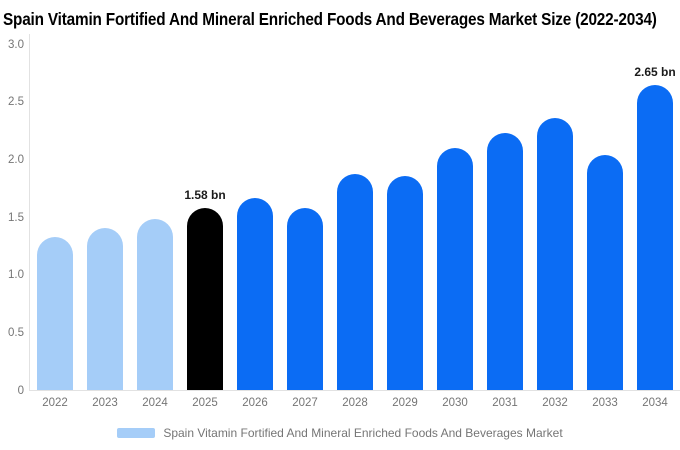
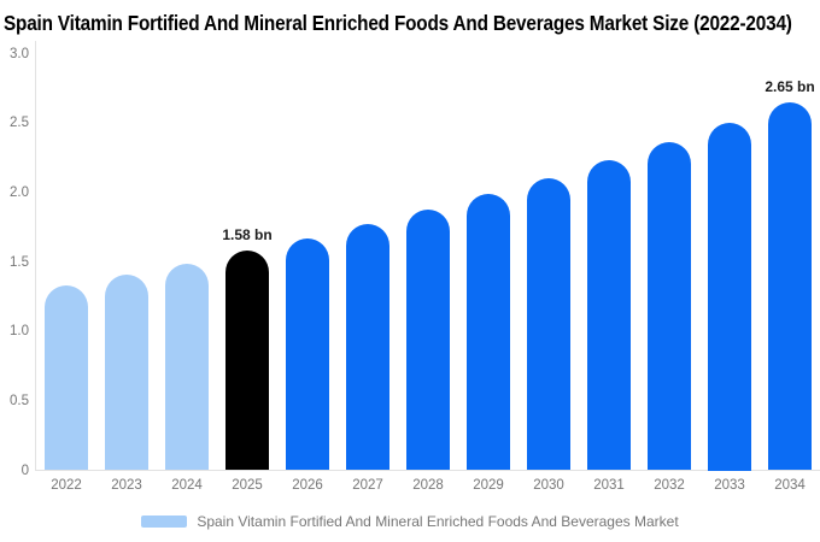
2027: 1.58 -> 1.77
2029: 1.86 -> 1.99
2033: 2.04 -> 2.50
